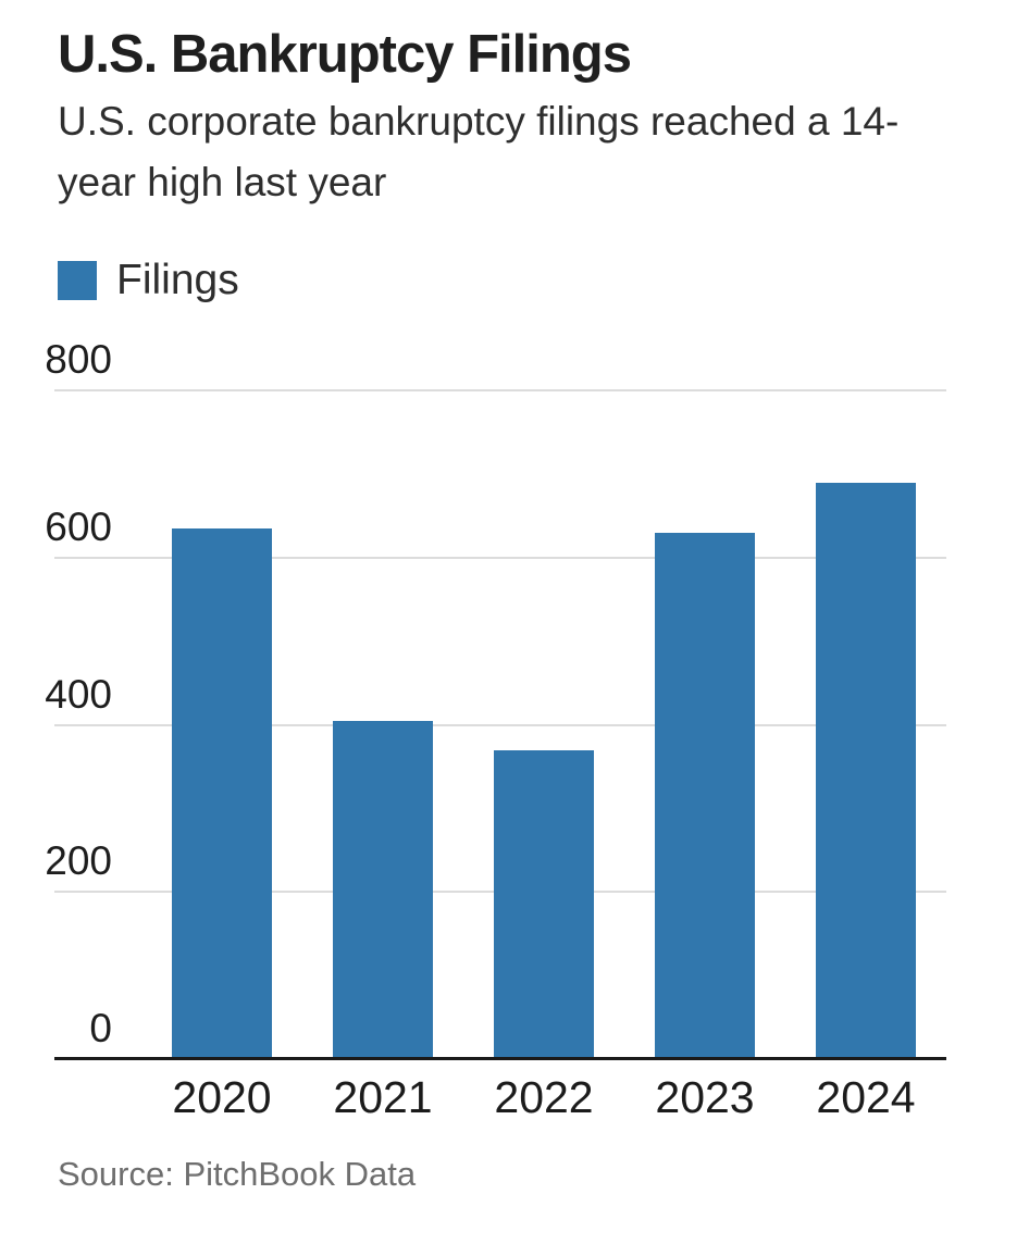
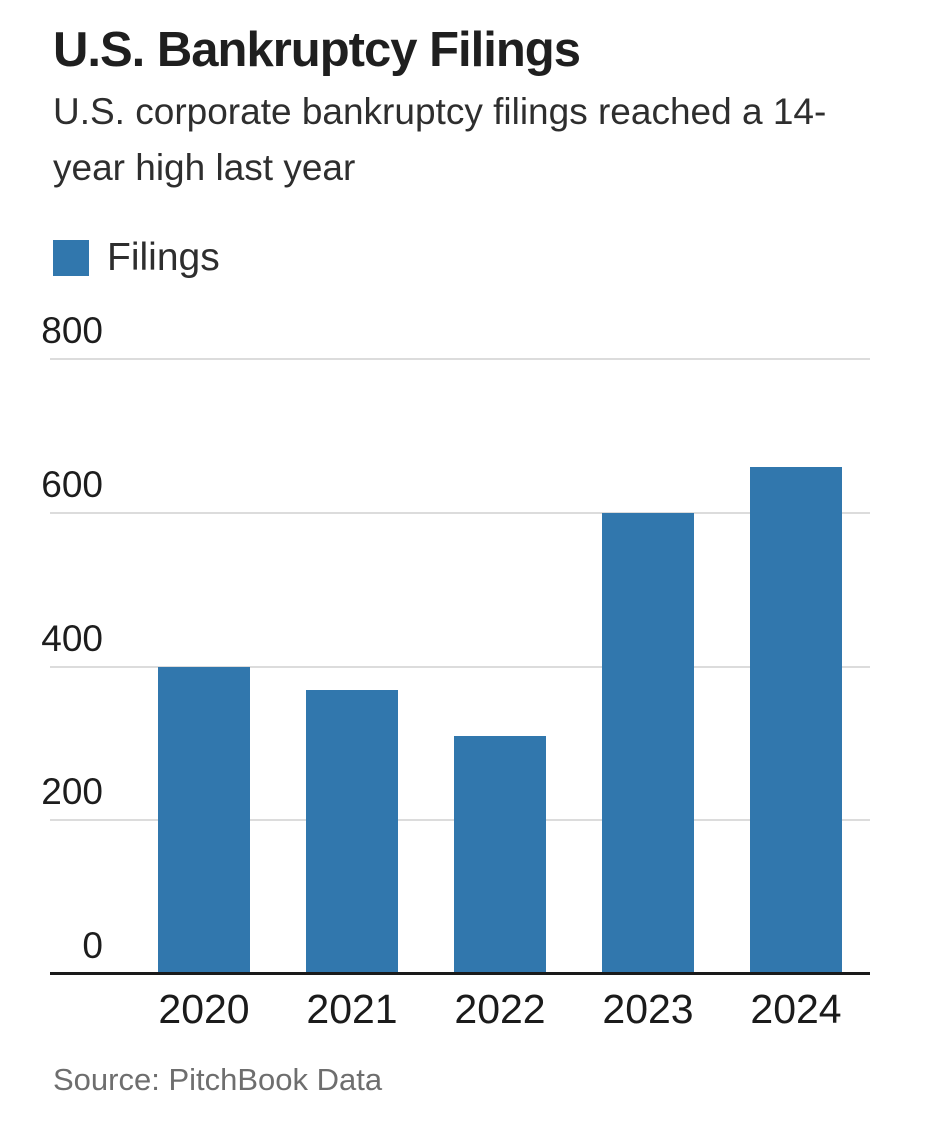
2020: 640 -> 400
2021: 400 -> 370
2022: 370 -> 310
2023: 630 -> 600
2024: 690 -> 660
